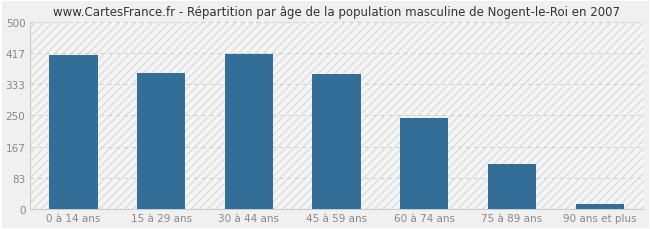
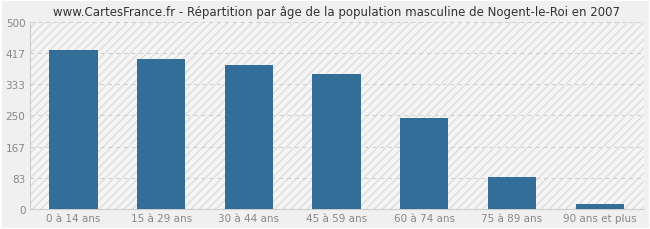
0 à 14 ans: 410 -> 425
15 à 29 ans: 362 -> 400
30 à 44 ans: 413 -> 385
75 à 89 ans: 120 -> 85
